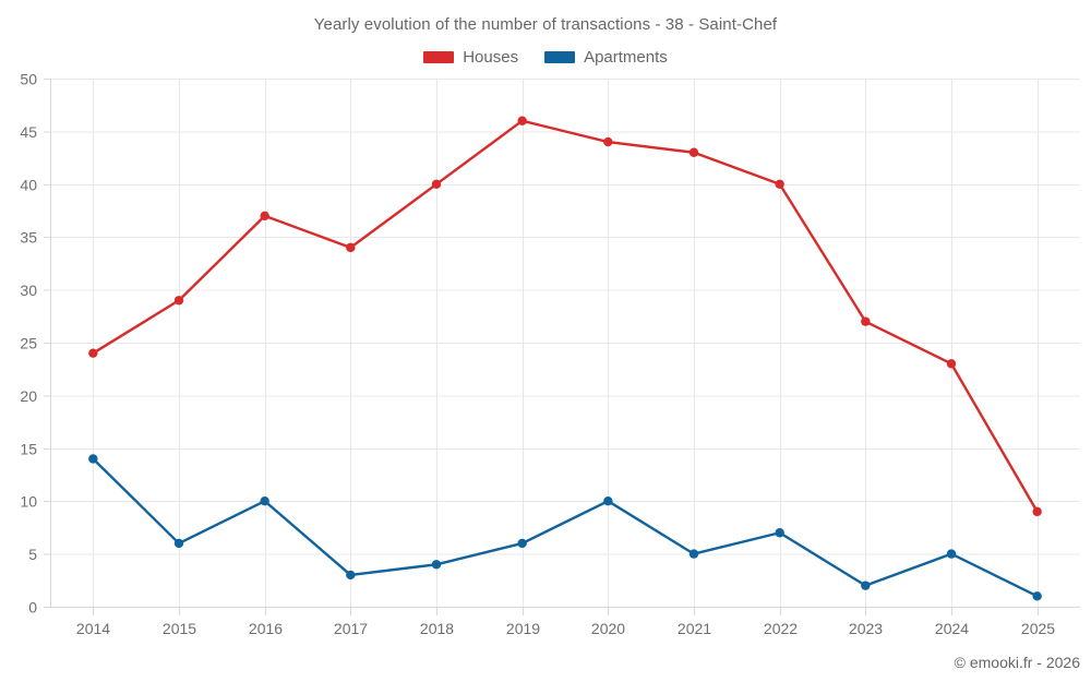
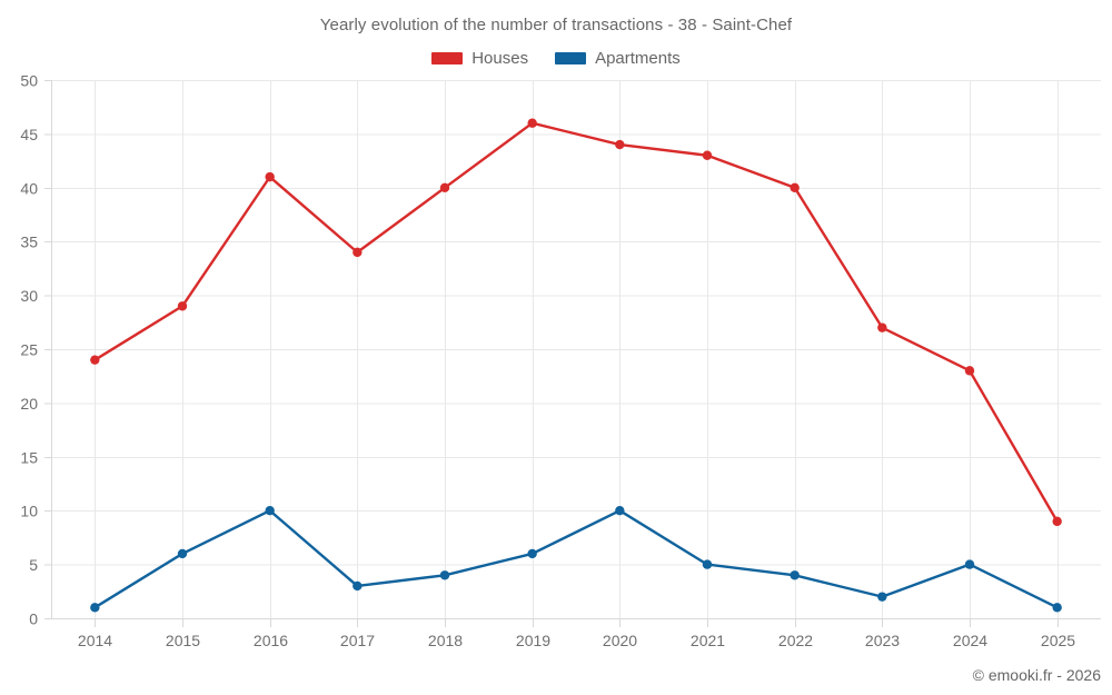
Apartments/2014: 14 -> 1
Houses/2016: 37 -> 41
Apartments/2022: 7 -> 4
